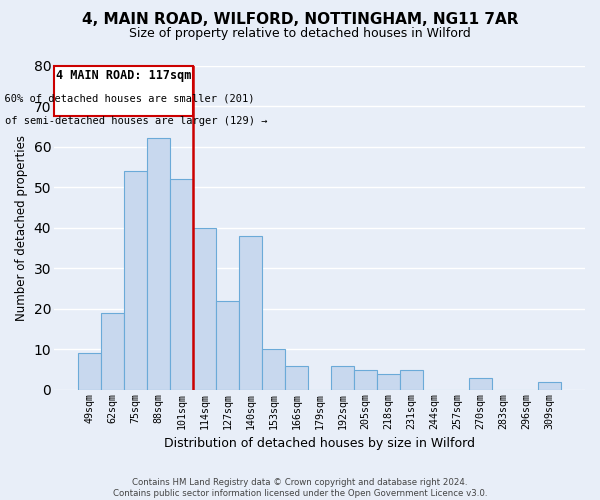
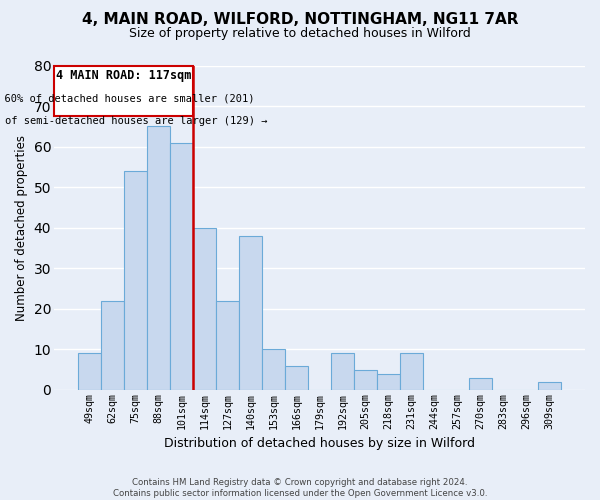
62sqm: 19 -> 22
88sqm: 62 -> 65
101sqm: 52 -> 61
192sqm: 6 -> 9
231sqm: 5 -> 9
